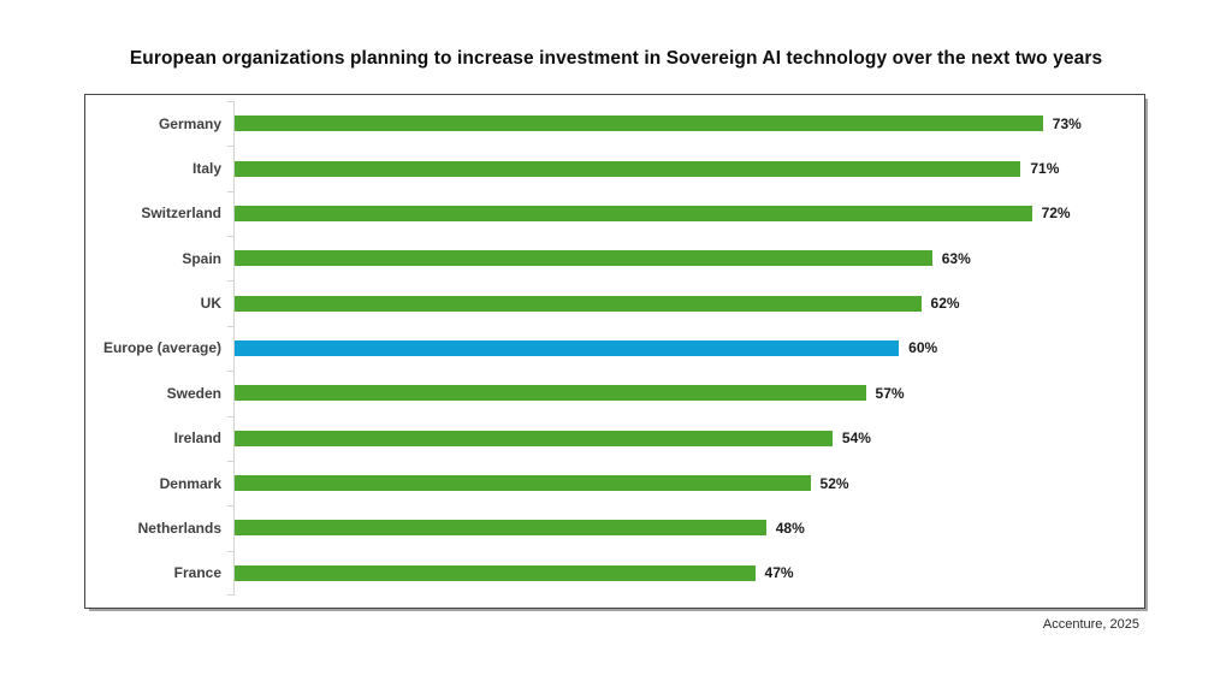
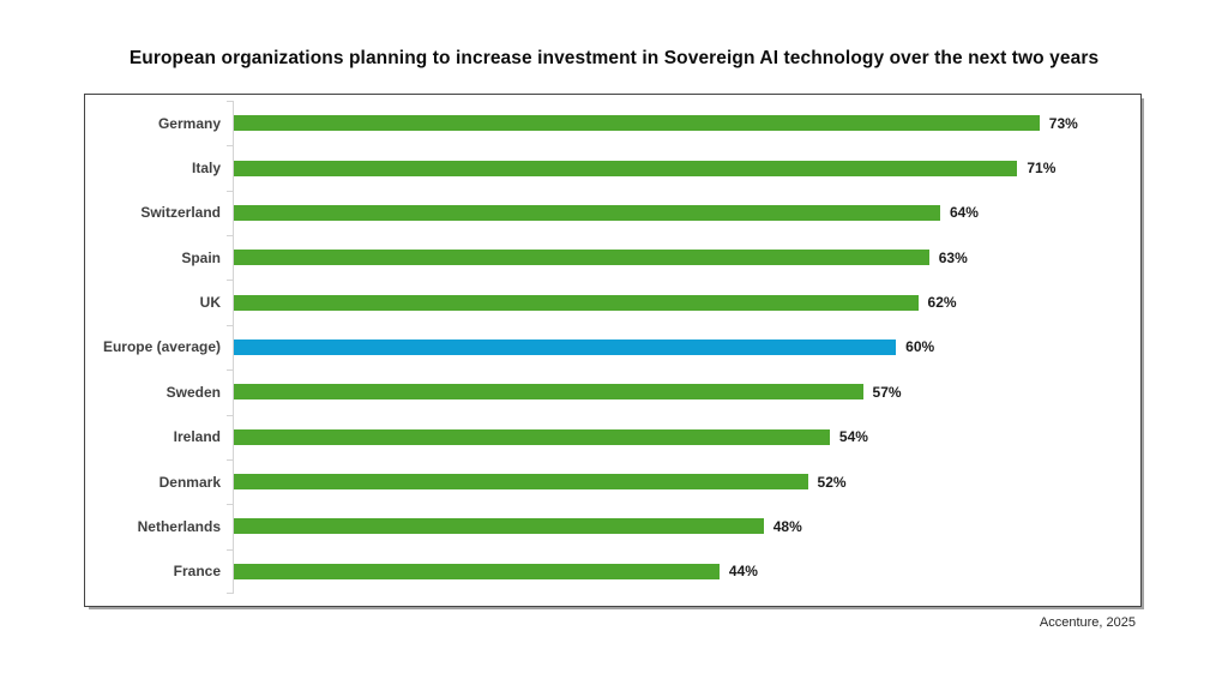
Switzerland: 72% -> 64%
France: 47% -> 44%
